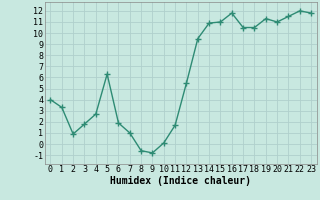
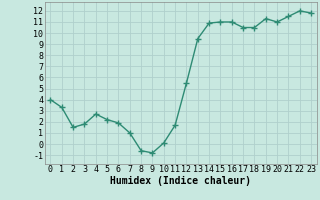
2: 0.9 -> 1.5
5: 6.3 -> 2.2
16: 11.8 -> 11.0
